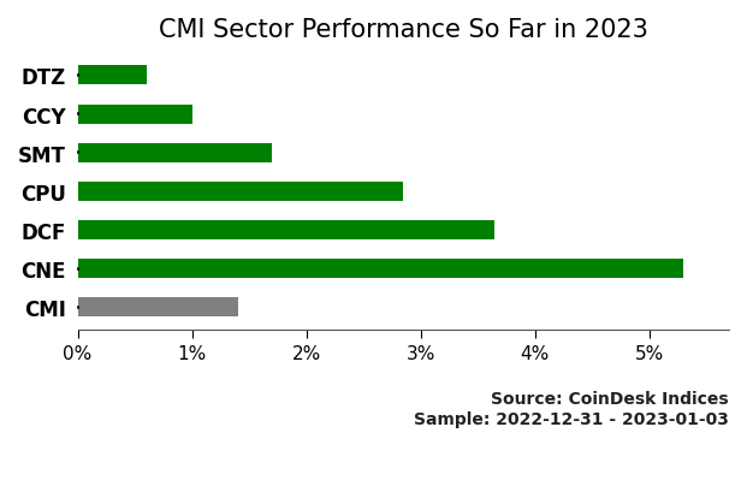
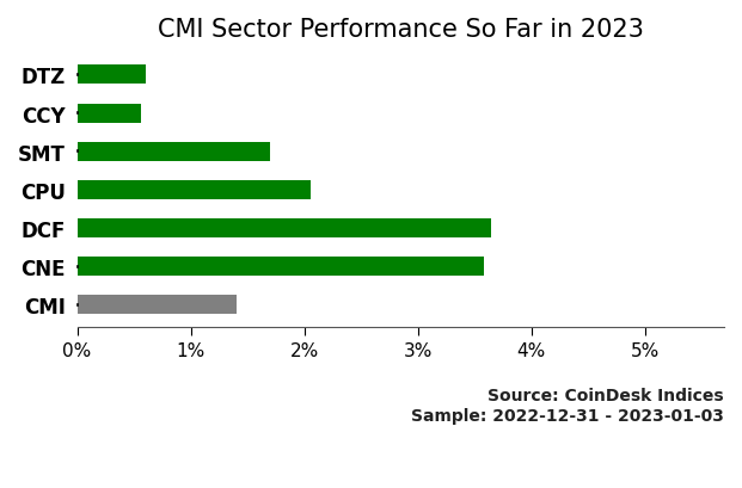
CCY: 1.00% -> 0.56%
CPU: 2.85% -> 2.06%
CNE: 5.30% -> 3.58%
